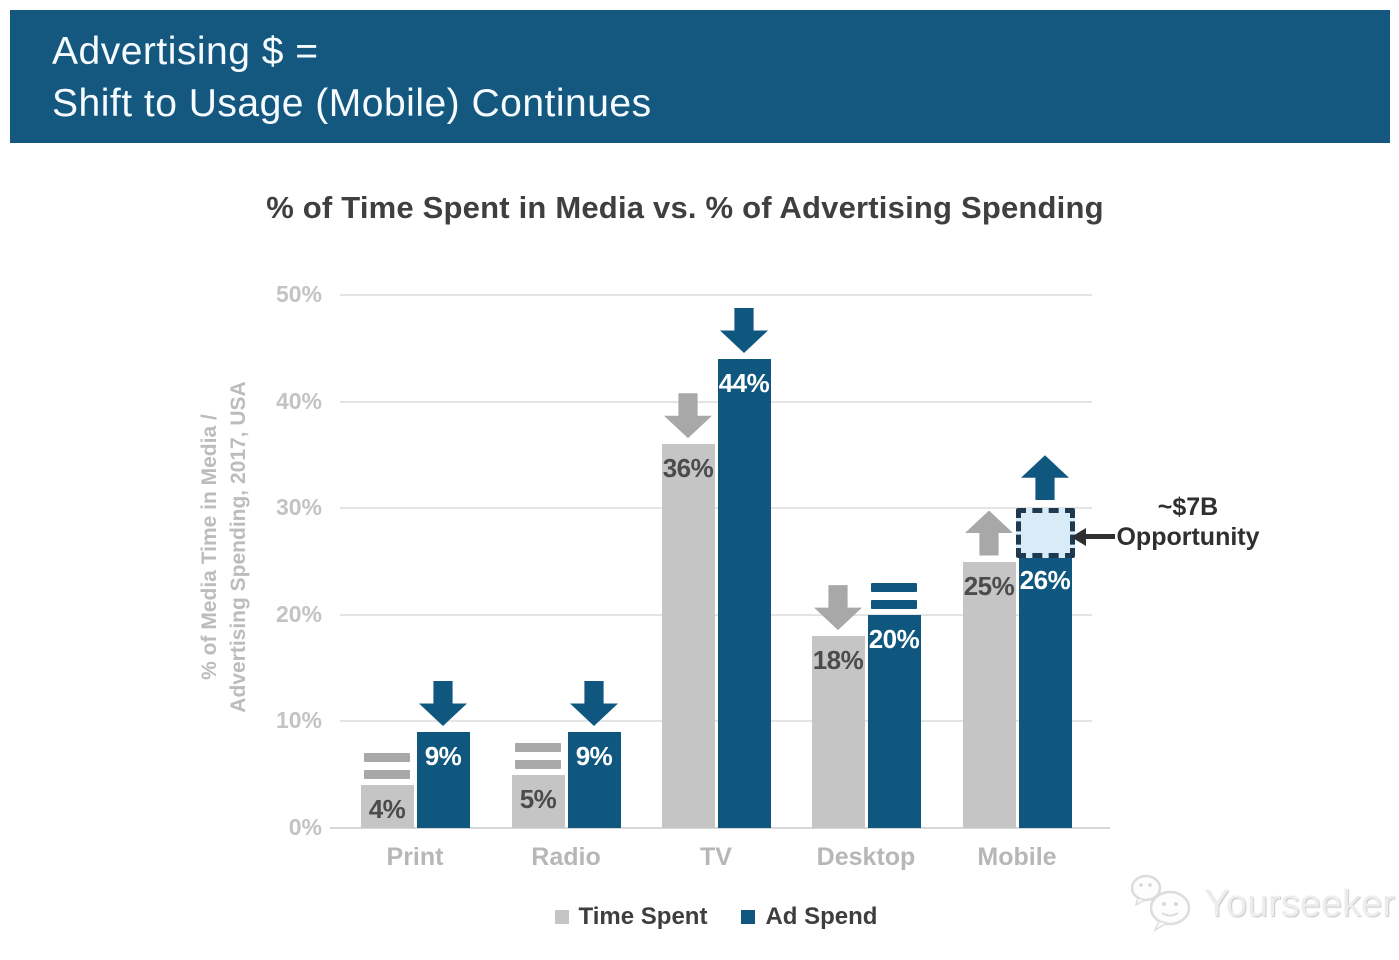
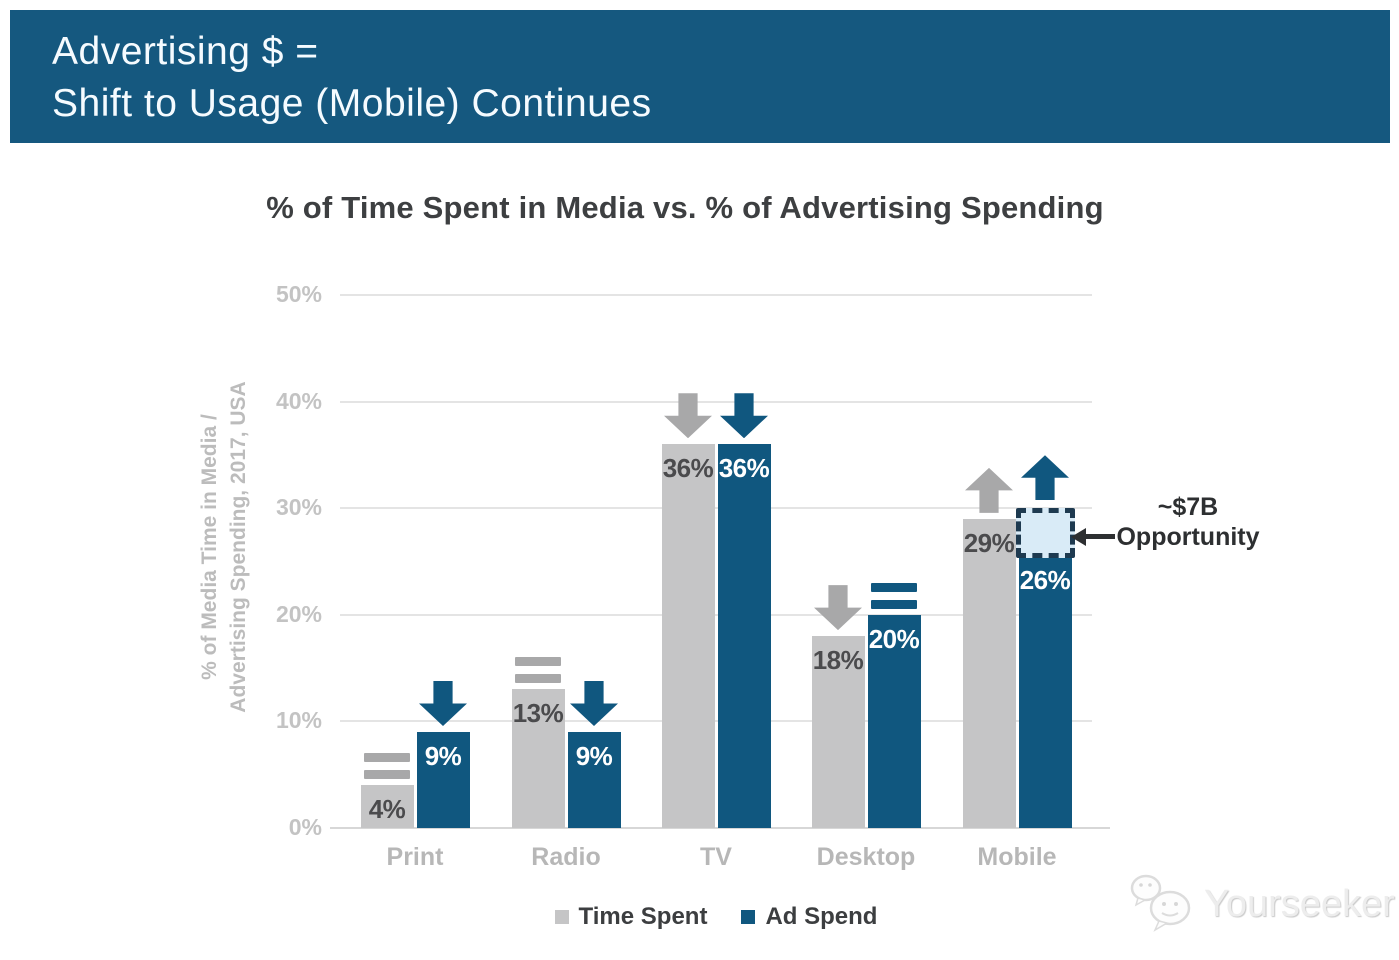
Time Spent/Radio: 5% -> 13%
Ad Spend/TV: 44% -> 36%
Time Spent/Mobile: 25% -> 29%
